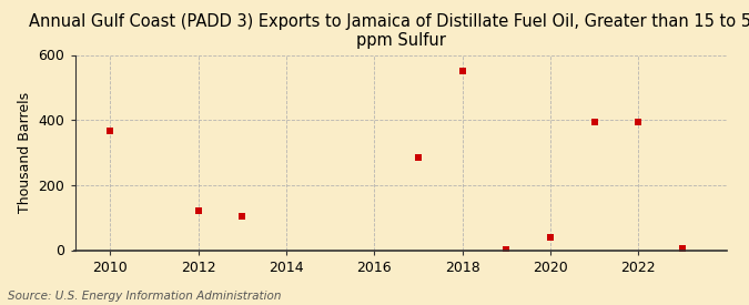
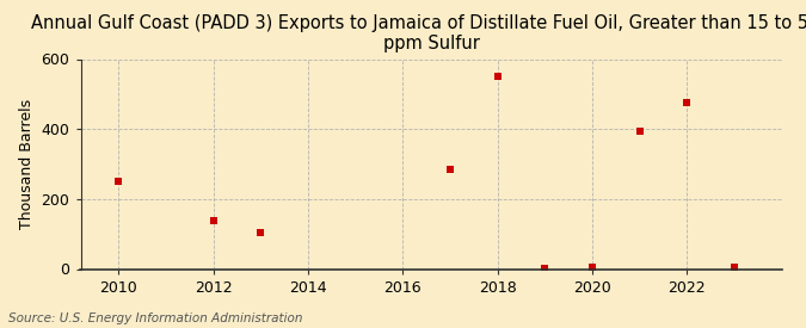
2010: 365 -> 249
2012: 120 -> 138
2020: 40 -> 4
2022: 395 -> 474
